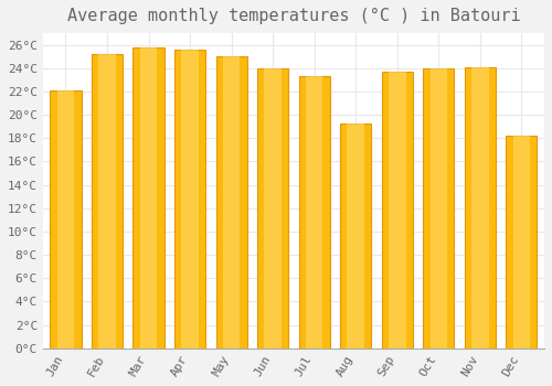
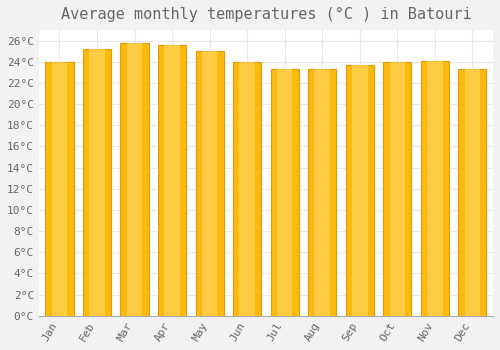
Jan: 22.1°C -> 24.0°C
Aug: 19.3°C -> 23.3°C
Dec: 18.2°C -> 23.3°C
